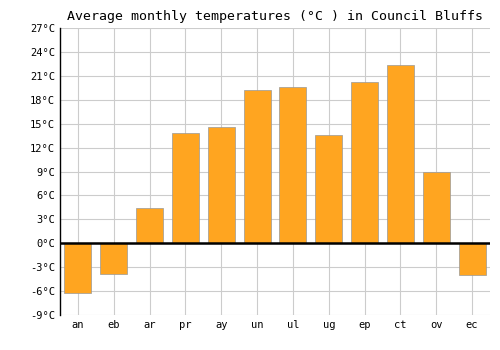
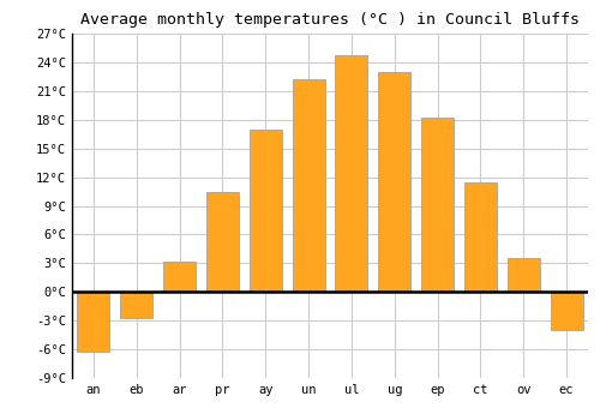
eb: -3.8°C -> -2.7°C
ar: 4.4°C -> 3.2°C
pr: 13.8°C -> 10.5°C
ay: 14.6°C -> 17.0°C
un: 19.2°C -> 22.2°C
ul: 19.6°C -> 24.7°C
ug: 13.6°C -> 23.0°C
ep: 20.2°C -> 18.2°C
ct: 22.4°C -> 11.5°C
ov: 9.0°C -> 3.5°C
